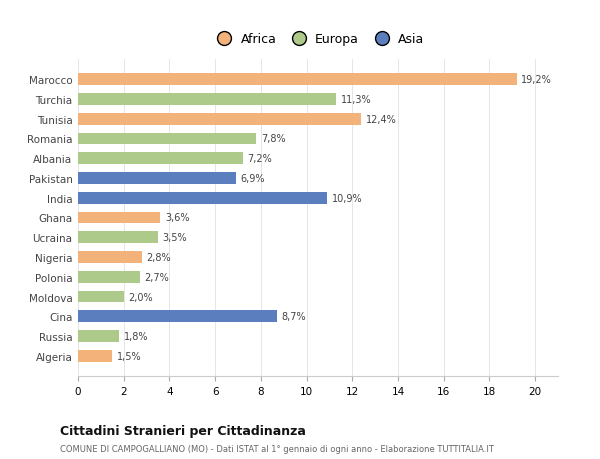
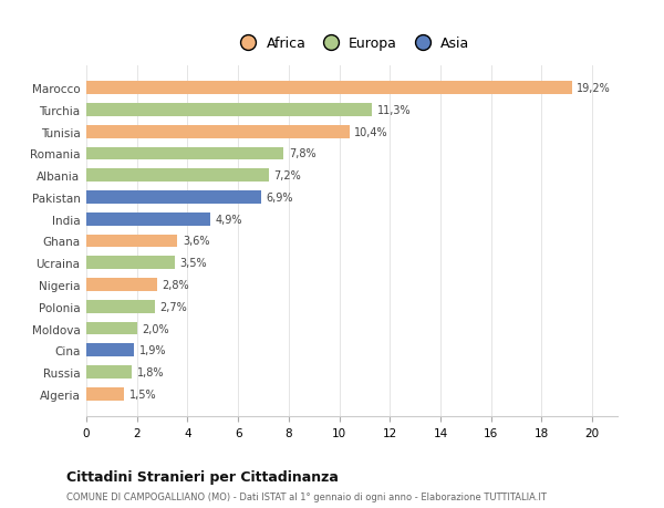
Tunisia: 12,4% -> 10,4%
India: 10,9% -> 4,9%
Cina: 8,7% -> 1,9%
